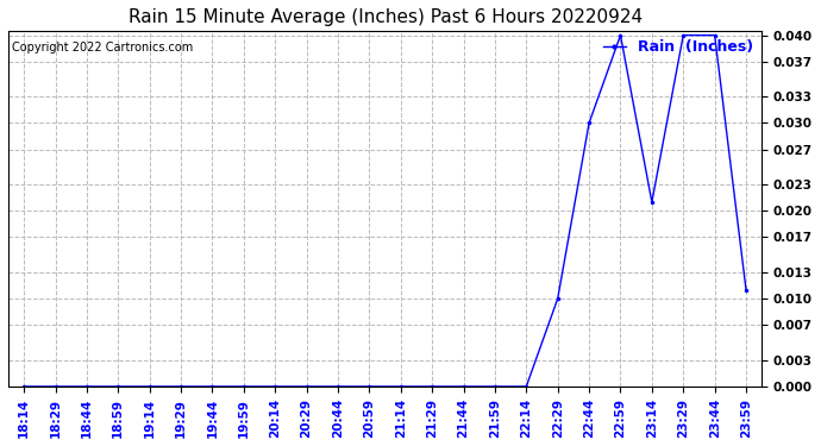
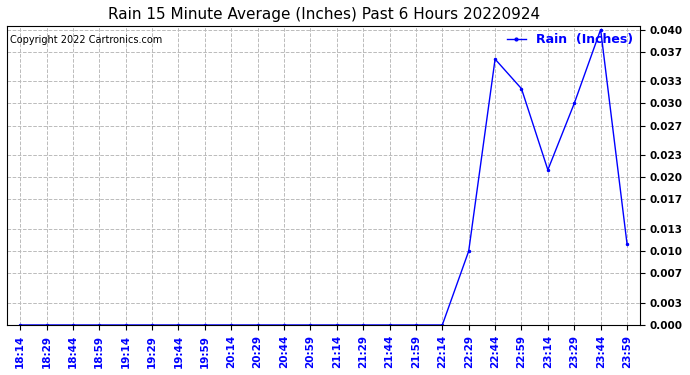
22:44: 0.030 -> 0.036
22:59: 0.040 -> 0.032
23:29: 0.040 -> 0.030
